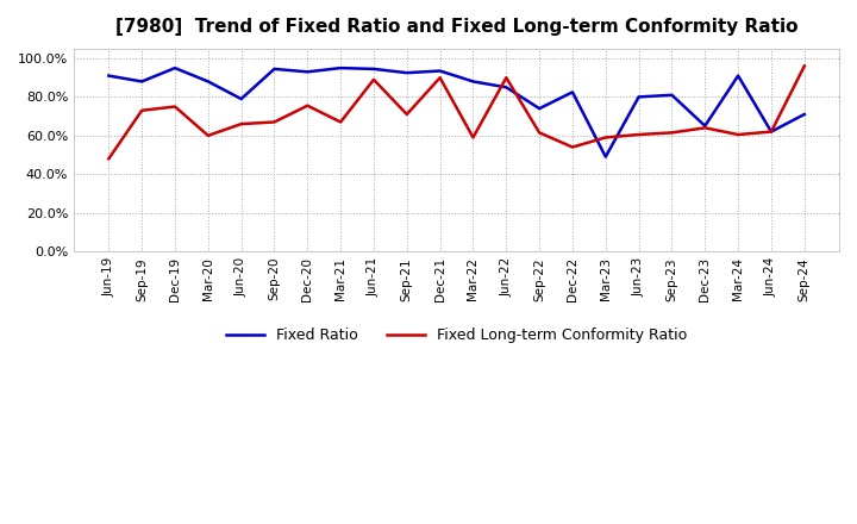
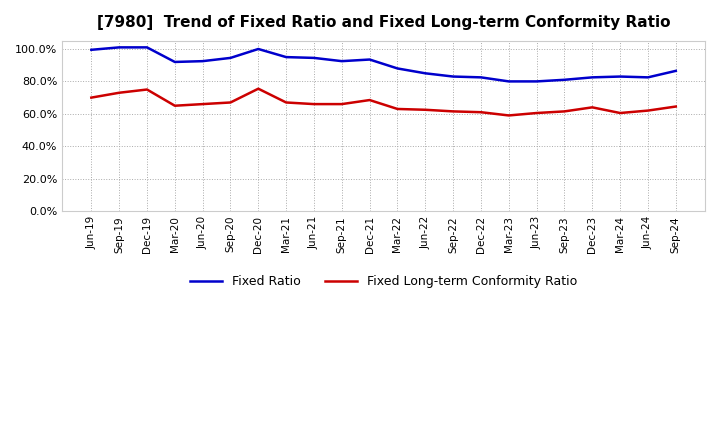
Fixed Ratio/Jun-19: 91% -> 100%
Fixed Long-term Conformity Ratio/Jun-19: 48% -> 70%
Fixed Ratio/Sep-19: 88% -> 101%
Fixed Ratio/Dec-19: 95% -> 101%
Fixed Ratio/Mar-20: 88% -> 92%
Fixed Long-term Conformity Ratio/Mar-20: 60% -> 65%
Fixed Ratio/Jun-20: 79% -> 92%
Fixed Ratio/Dec-20: 93% -> 100%
Fixed Long-term Conformity Ratio/Jun-21: 89% -> 66%
Fixed Long-term Conformity Ratio/Sep-21: 71% -> 66%
Fixed Long-term Conformity Ratio/Dec-21: 90% -> 68%
Fixed Long-term Conformity Ratio/Mar-22: 59% -> 63%
Fixed Long-term Conformity Ratio/Jun-22: 90% -> 62%
Fixed Ratio/Sep-22: 74% -> 83%
Fixed Long-term Conformity Ratio/Dec-22: 54% -> 61%
Fixed Ratio/Mar-23: 49% -> 80%
Fixed Ratio/Dec-23: 65% -> 82%
Fixed Ratio/Mar-24: 91% -> 83%
Fixed Ratio/Jun-24: 62% -> 82%
Fixed Ratio/Sep-24: 71% -> 86%
Fixed Long-term Conformity Ratio/Sep-24: 96% -> 64%
